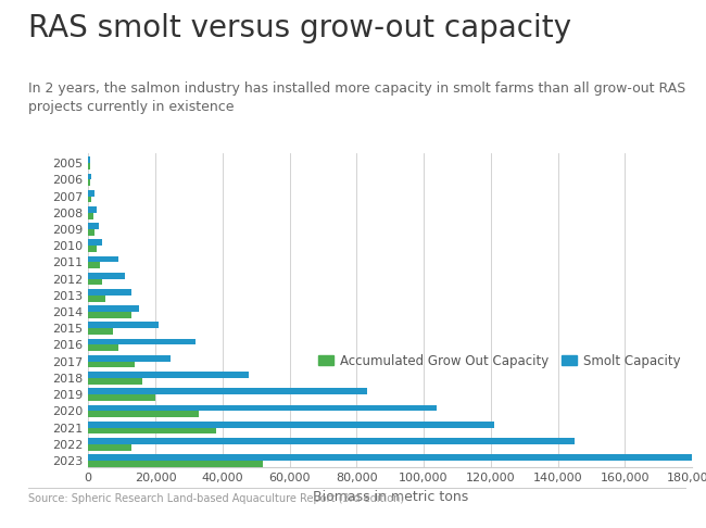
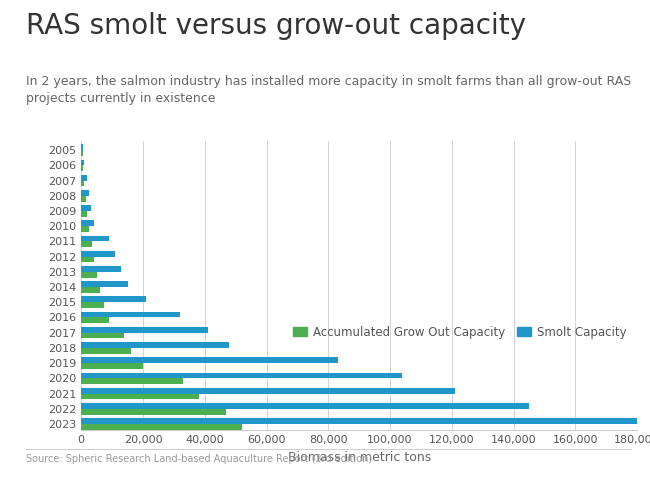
Accumulated Grow Out Capacity/2014: 13,000 -> 6,000
Smolt Capacity/2017: 24,500 -> 41,000
Accumulated Grow Out Capacity/2022: 13,000 -> 47,000
